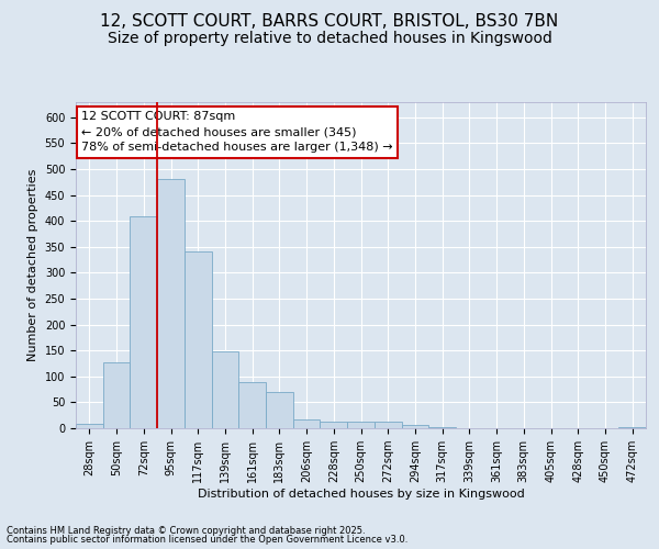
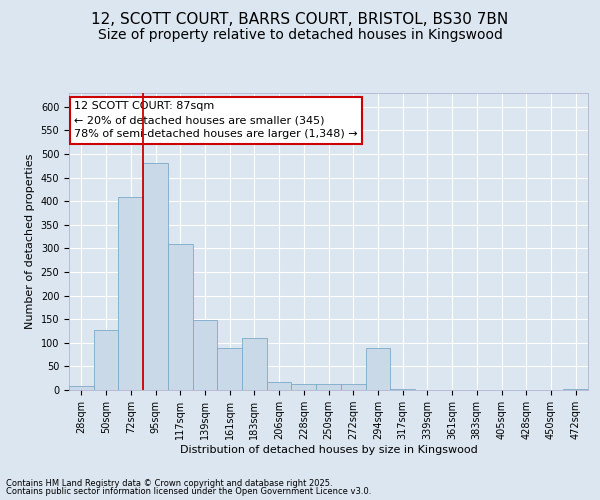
117sqm: 342 -> 310
183sqm: 70 -> 110
294sqm: 7 -> 90
